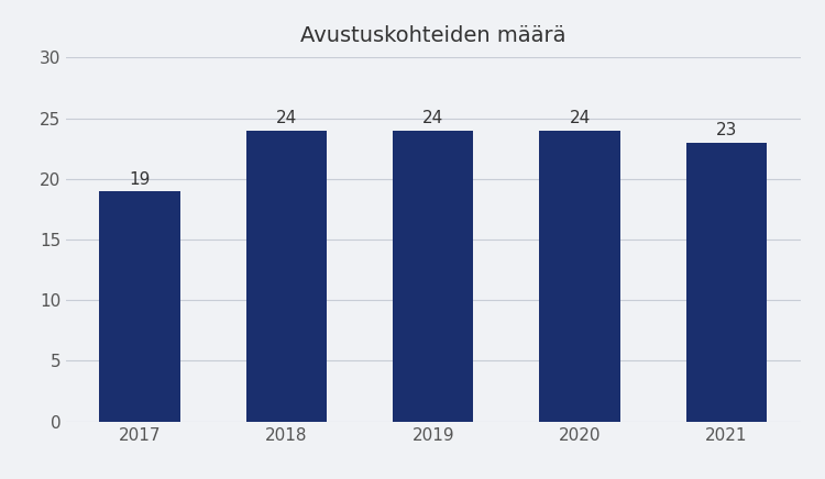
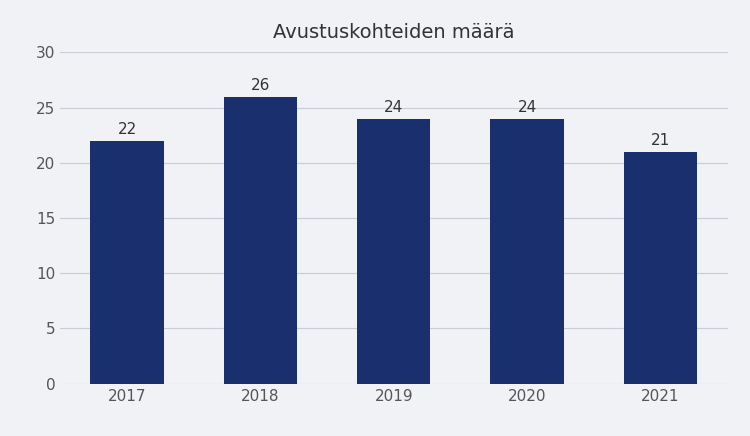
2017: 19 -> 22
2018: 24 -> 26
2021: 23 -> 21
